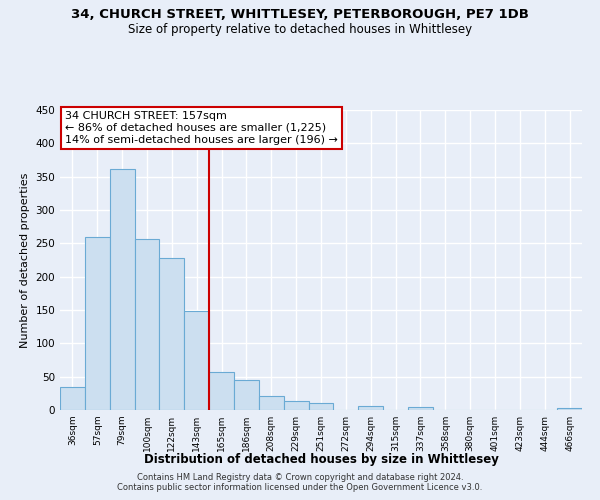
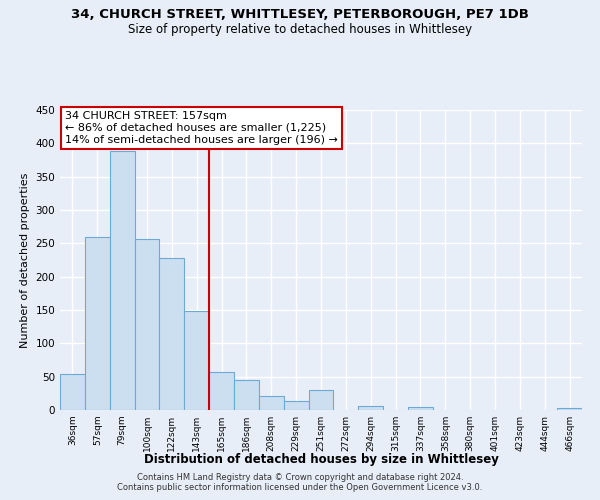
36sqm: 35 -> 54
79sqm: 362 -> 388
251sqm: 10 -> 30
